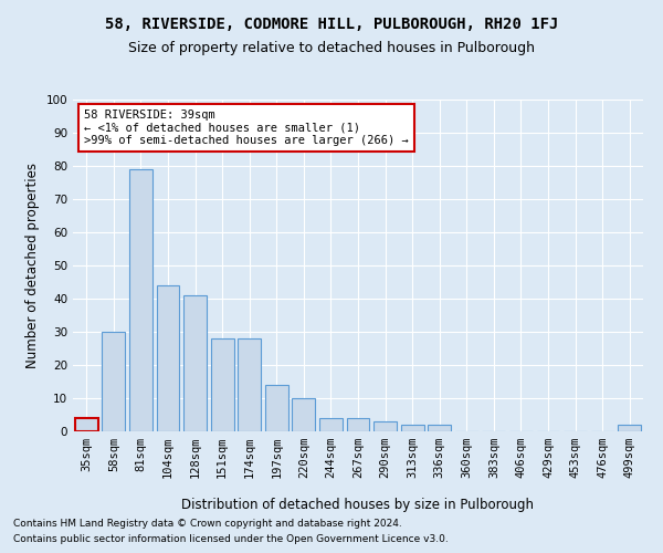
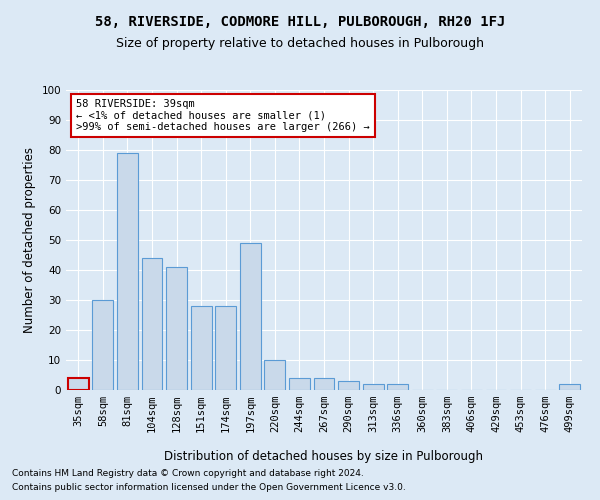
197sqm: 14 -> 49
